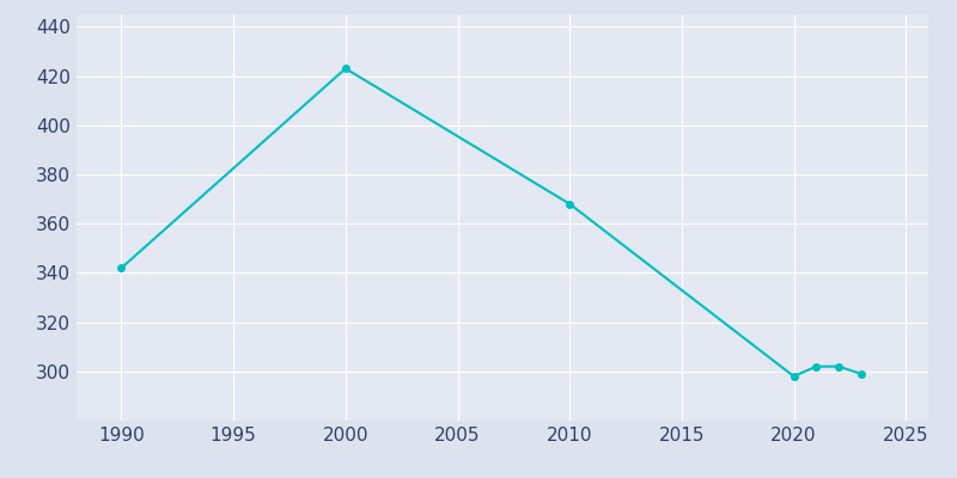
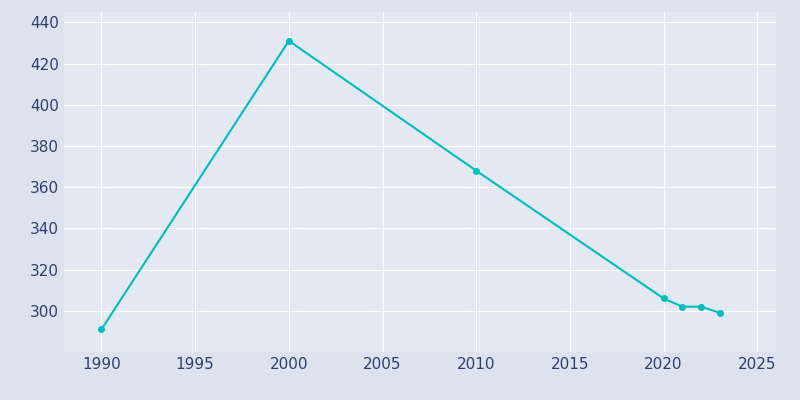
1990: 342 -> 291
2000: 423 -> 431
2020: 298 -> 306
